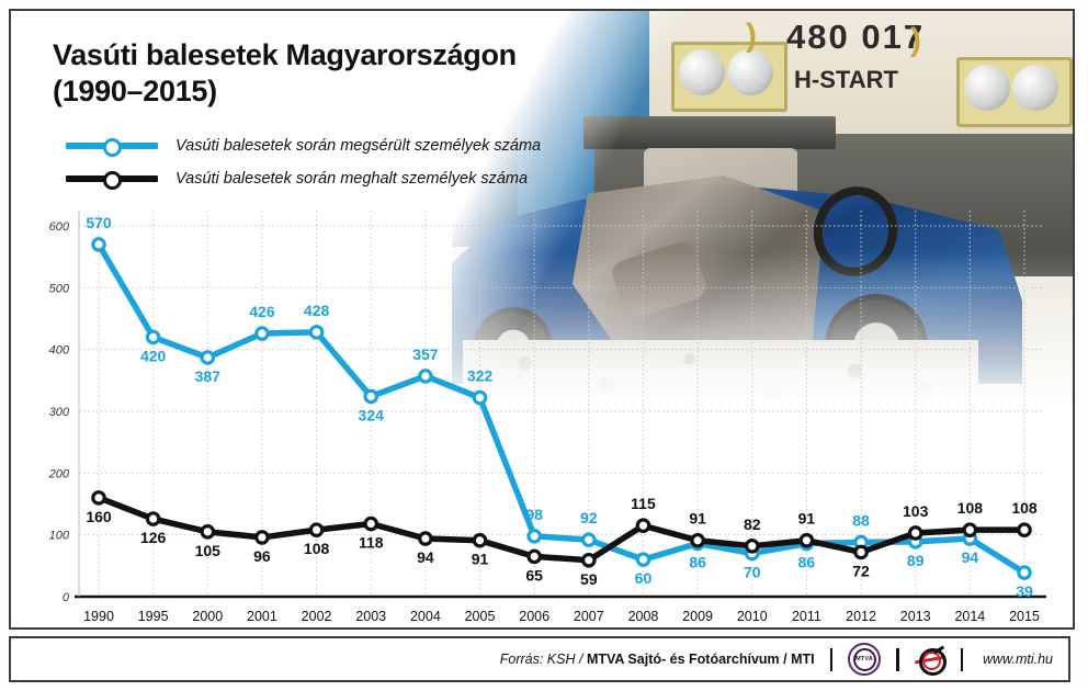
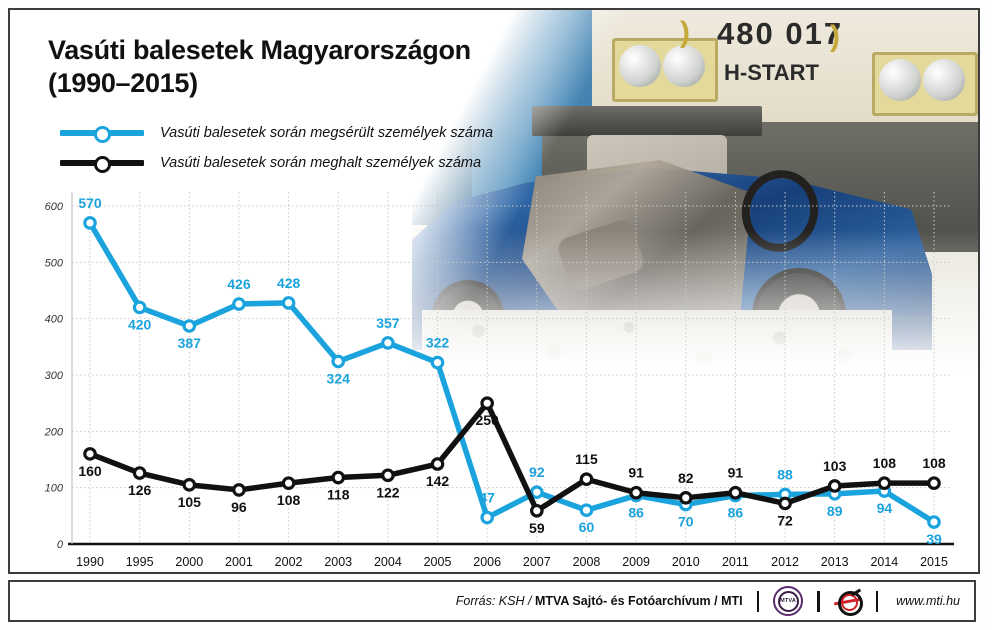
Vasúti balesetek során meghalt személyek száma/2004: 94 -> 122
Vasúti balesetek során meghalt személyek száma/2005: 91 -> 142
Vasúti balesetek során megsérült személyek száma/2006: 98 -> 47
Vasúti balesetek során meghalt személyek száma/2006: 65 -> 250
